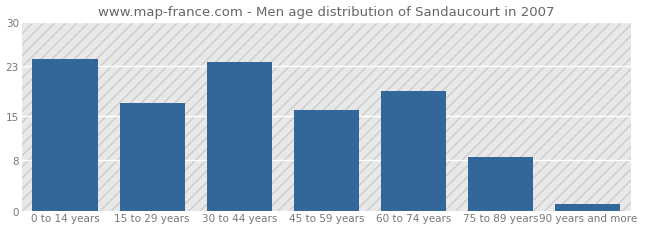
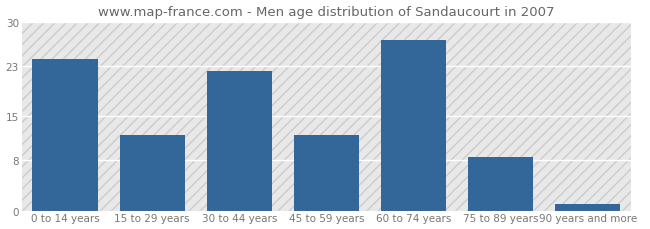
15 to 29 years: 17.0 -> 12.0
30 to 44 years: 23.5 -> 22.2
45 to 59 years: 16.0 -> 12.0
60 to 74 years: 19.0 -> 27.0
